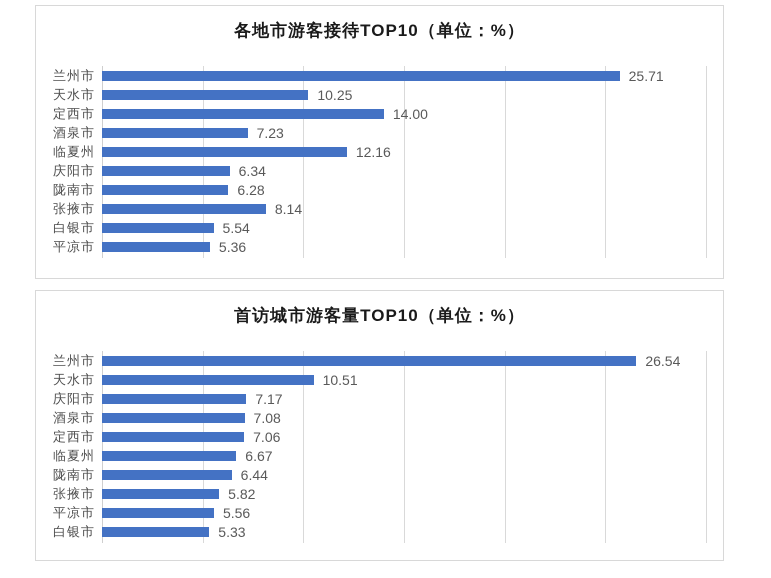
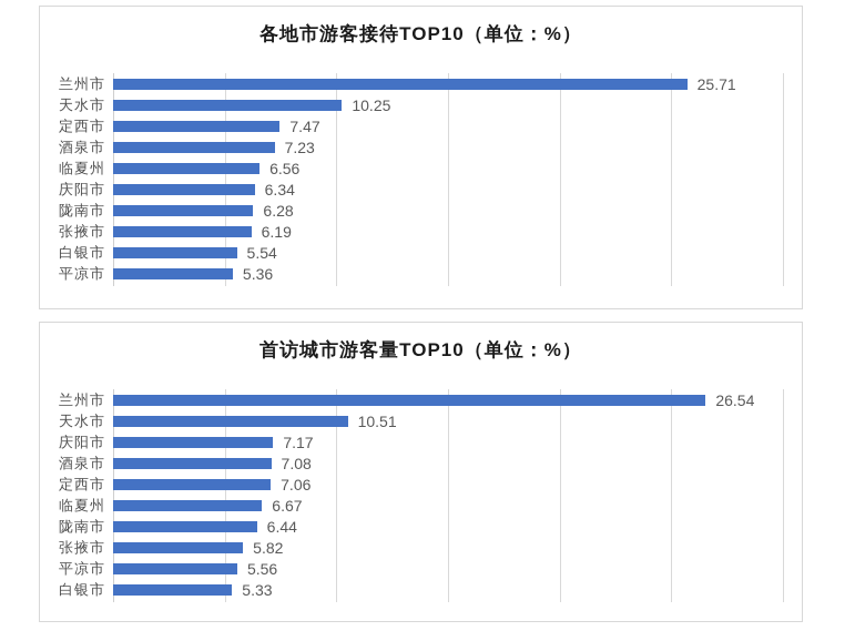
各地市游客接待TOP10（单位：%）/定西市: 14.00 -> 7.47
各地市游客接待TOP10（单位：%）/临夏州: 12.16 -> 6.56
各地市游客接待TOP10（单位：%）/张掖市: 8.14 -> 6.19
